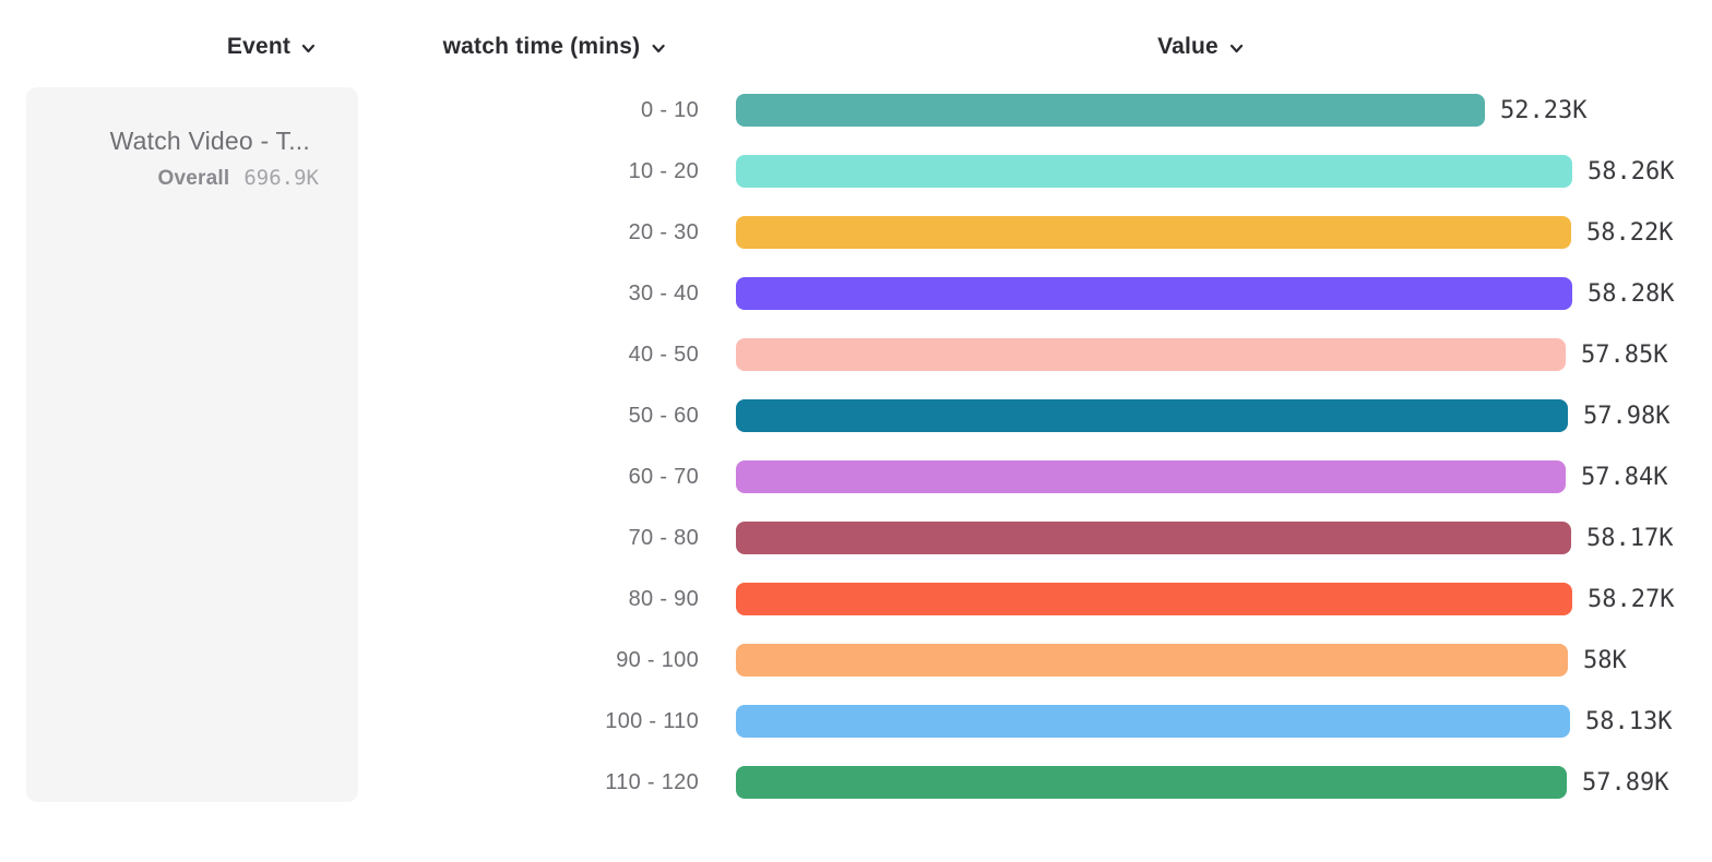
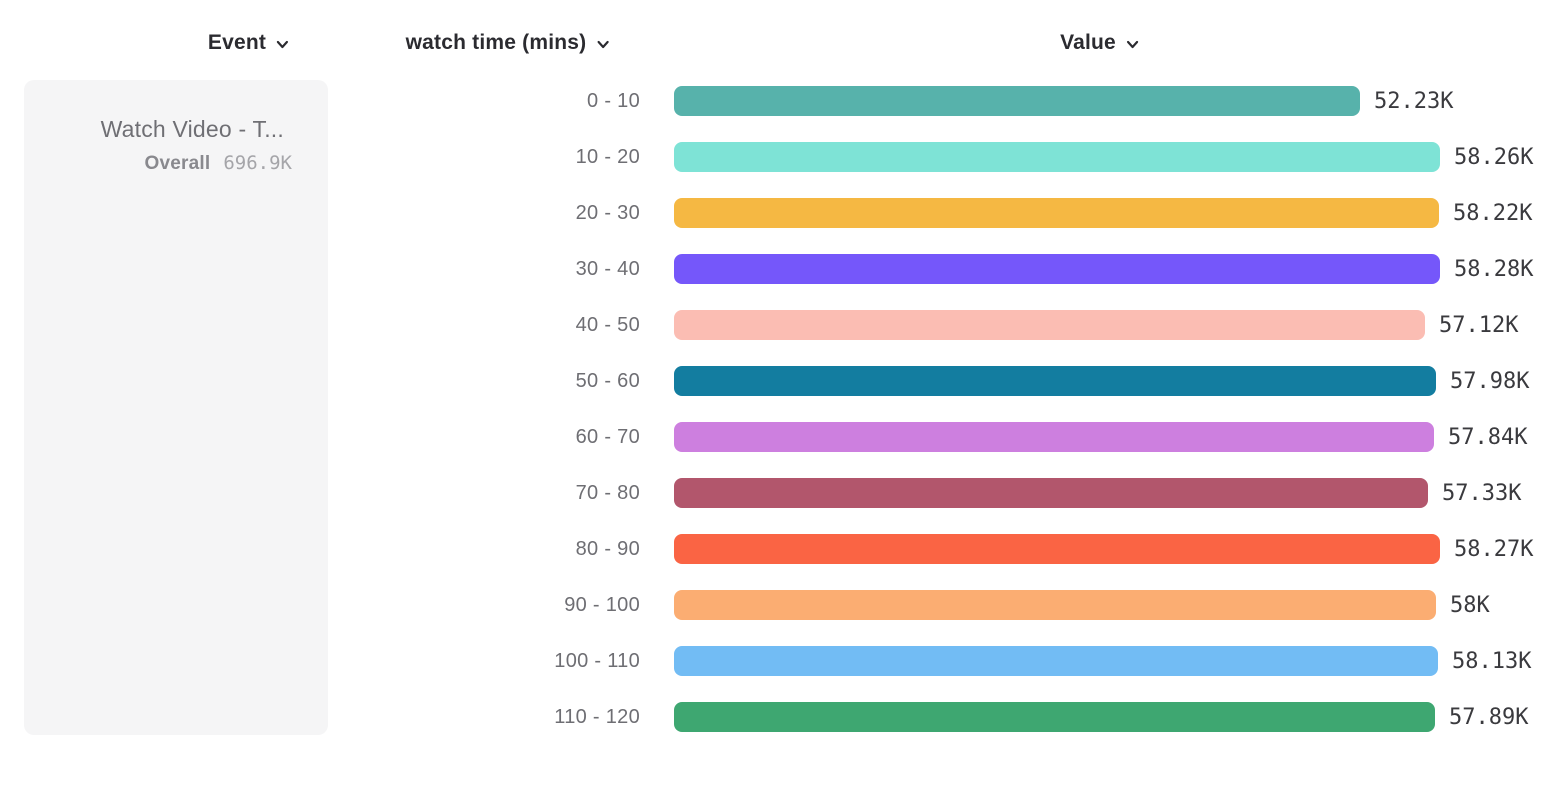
40 - 50: 57.85K -> 57.12K
70 - 80: 58.17K -> 57.33K
